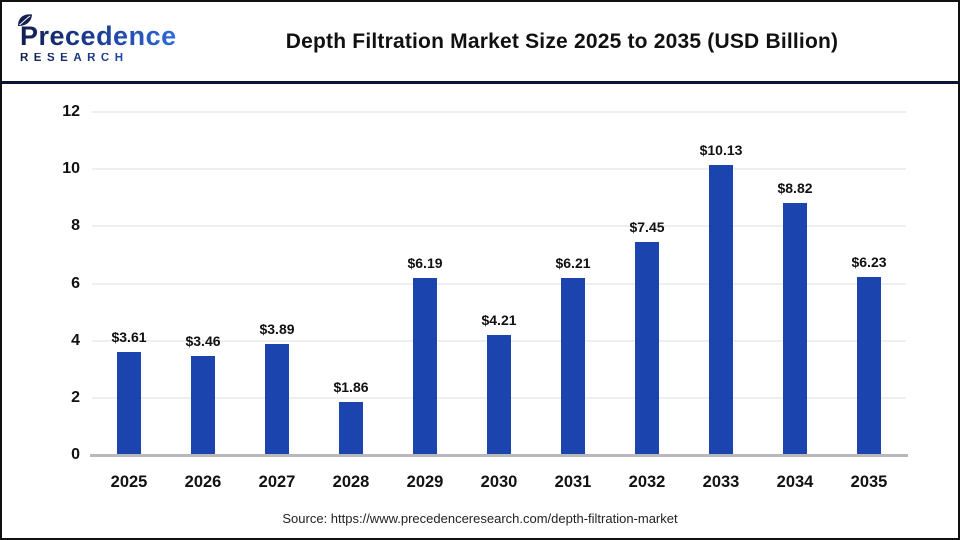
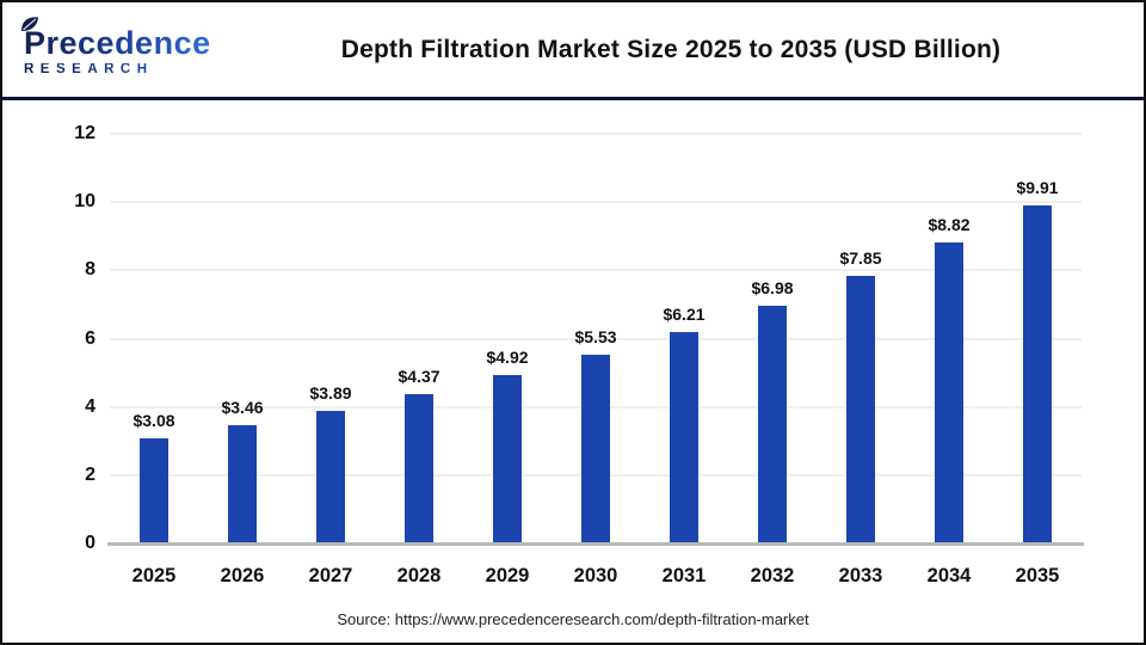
2025: $3.61 -> $3.08
2028: $1.86 -> $4.37
2029: $6.19 -> $4.92
2030: $4.21 -> $5.53
2032: $7.45 -> $6.98
2033: $10.13 -> $7.85
2035: $6.23 -> $9.91
